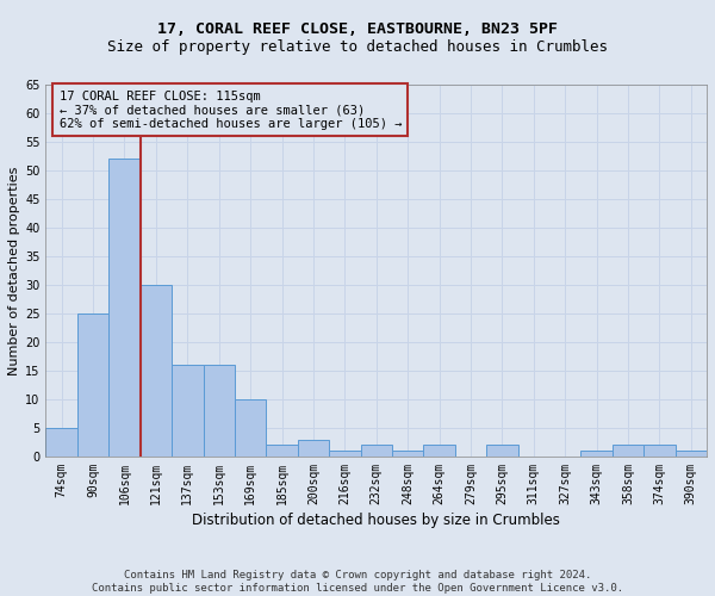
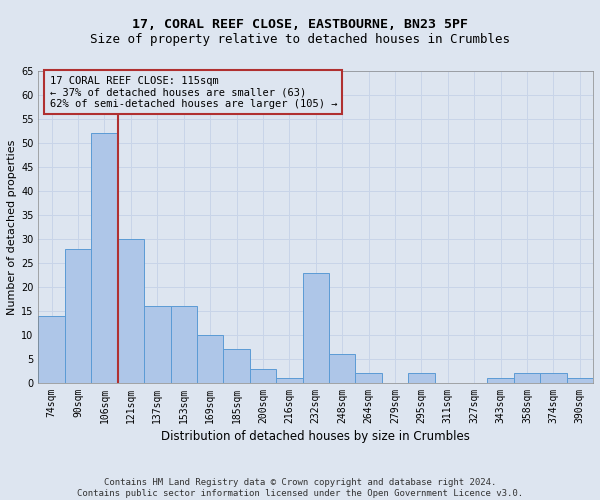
74sqm: 5 -> 14
90sqm: 25 -> 28
185sqm: 2 -> 7
232sqm: 2 -> 23
248sqm: 1 -> 6
